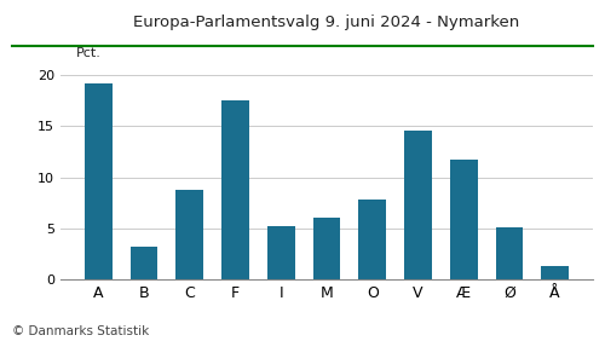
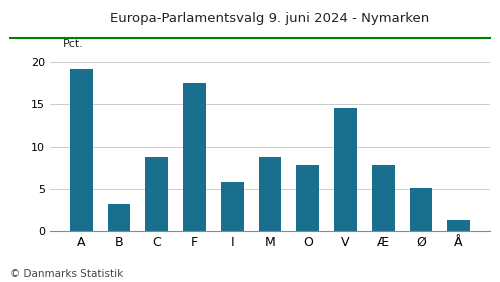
I: 5.2 -> 5.8
M: 6.0 -> 8.8
Æ: 11.7 -> 7.8
